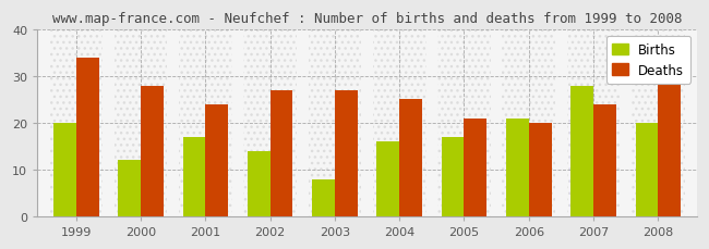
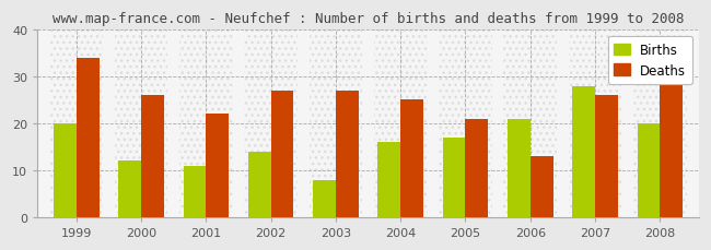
Deaths/2000: 28 -> 26
Births/2001: 17 -> 11
Deaths/2001: 24 -> 22
Deaths/2006: 20 -> 13
Deaths/2007: 24 -> 26
